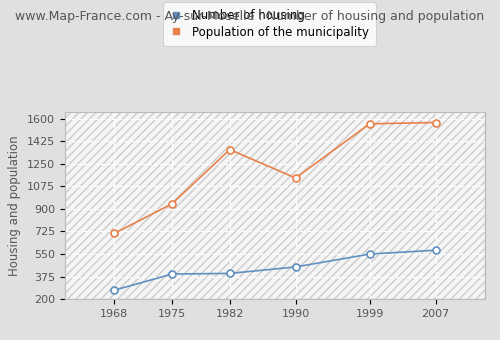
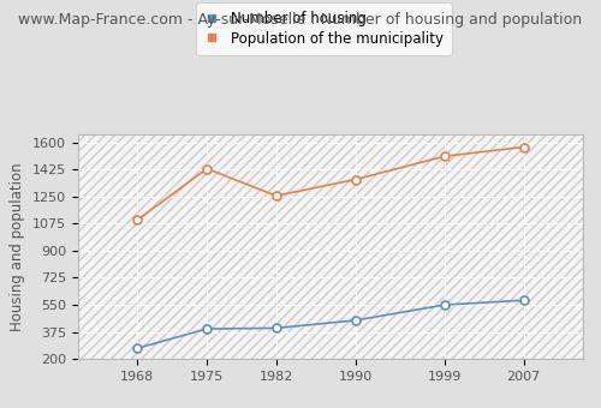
Population of the municipality/1968: 710 -> 1100
Population of the municipality/1975: 940 -> 1430
Population of the municipality/1982: 1360 -> 1260
Population of the municipality/1990: 1140 -> 1360
Population of the municipality/1999: 1560 -> 1510
